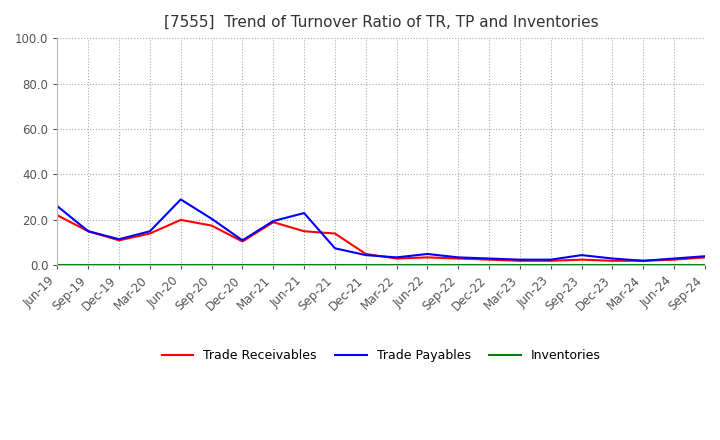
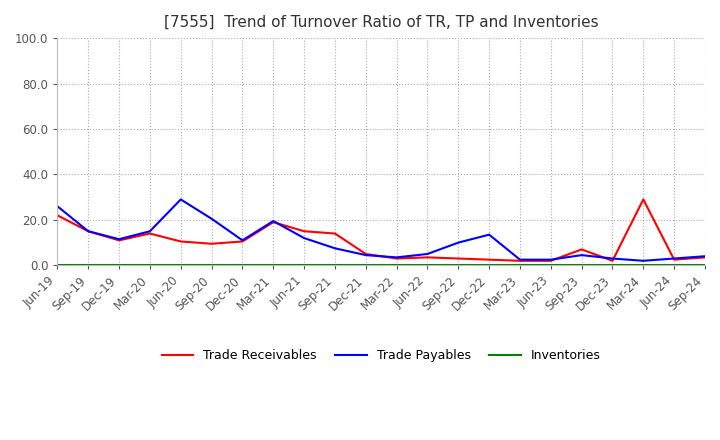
Trade Receivables/Jun-20: 20.0 -> 10.5
Trade Receivables/Sep-20: 17.5 -> 9.5
Trade Payables/Jun-21: 23.0 -> 12.0
Trade Payables/Sep-22: 3.5 -> 10.0
Trade Payables/Dec-22: 3.0 -> 13.5
Trade Receivables/Sep-23: 2.5 -> 7.0
Trade Receivables/Mar-24: 2.0 -> 29.0
